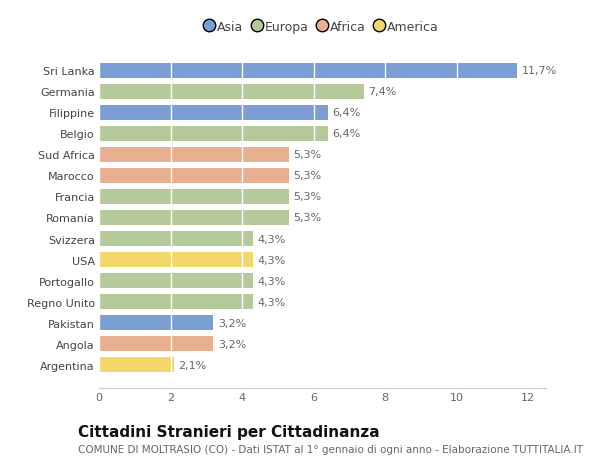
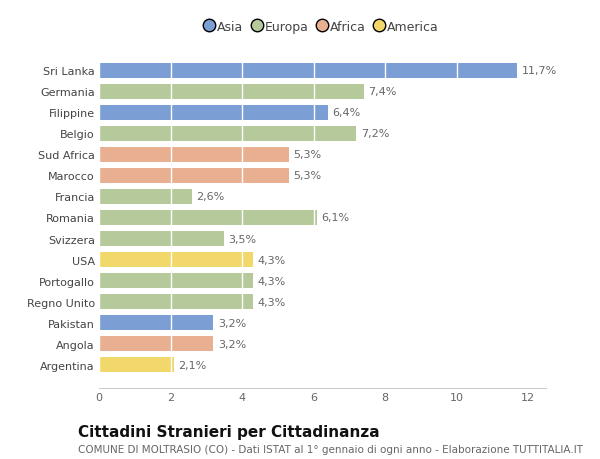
Belgio: 6,4% -> 7,2%
Francia: 5,3% -> 2,6%
Romania: 5,3% -> 6,1%
Svizzera: 4,3% -> 3,5%
